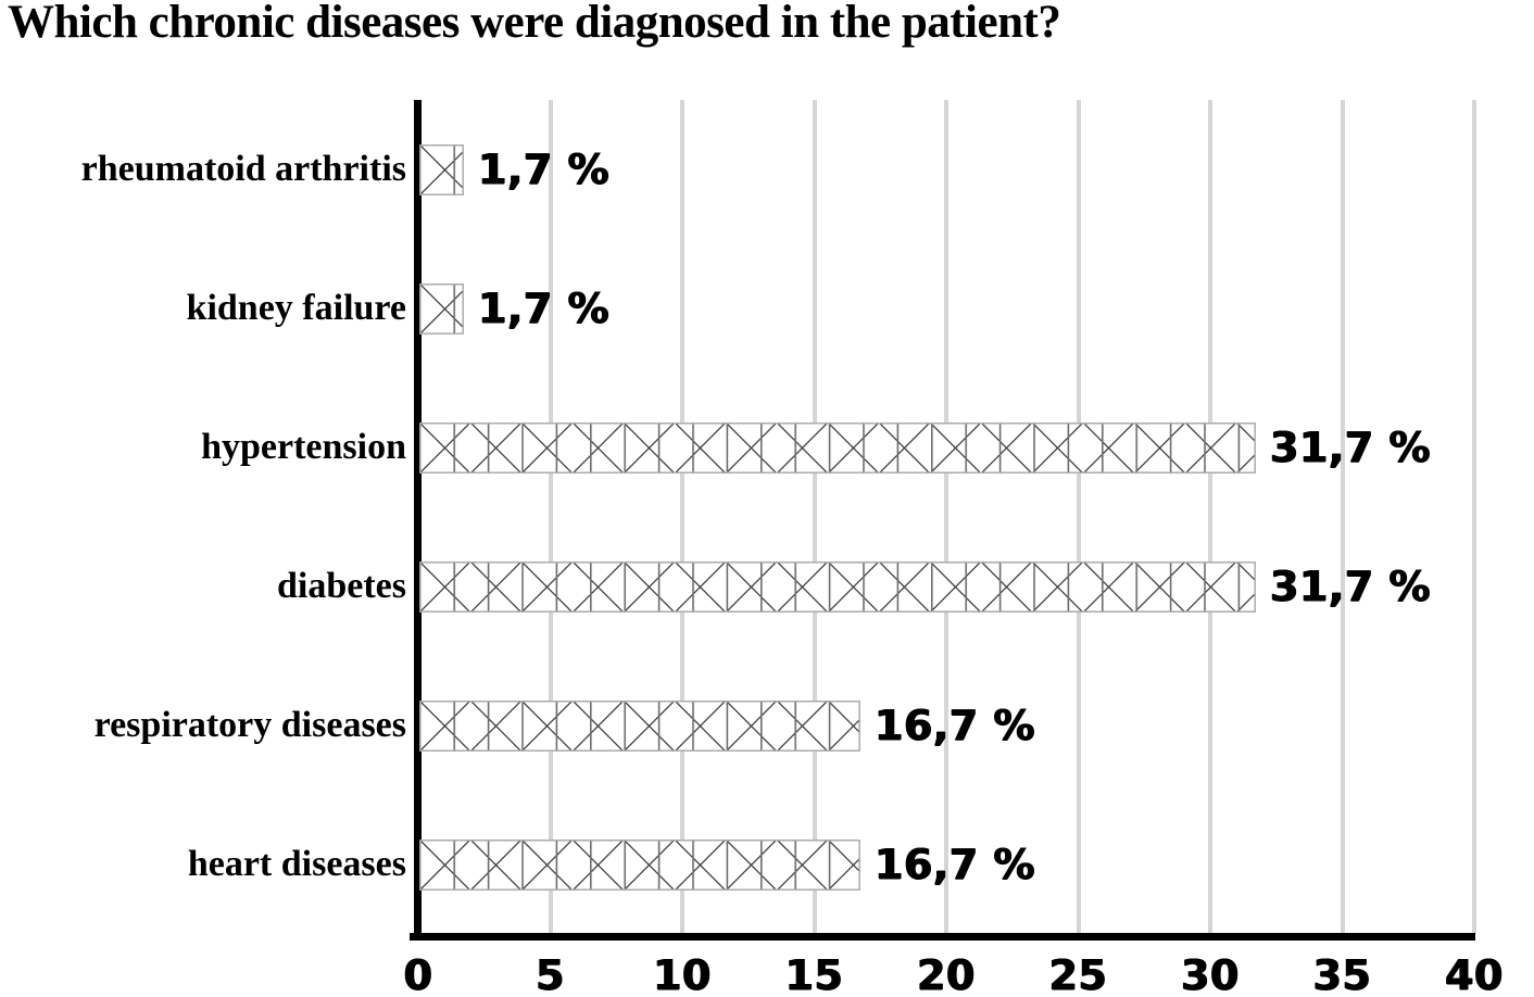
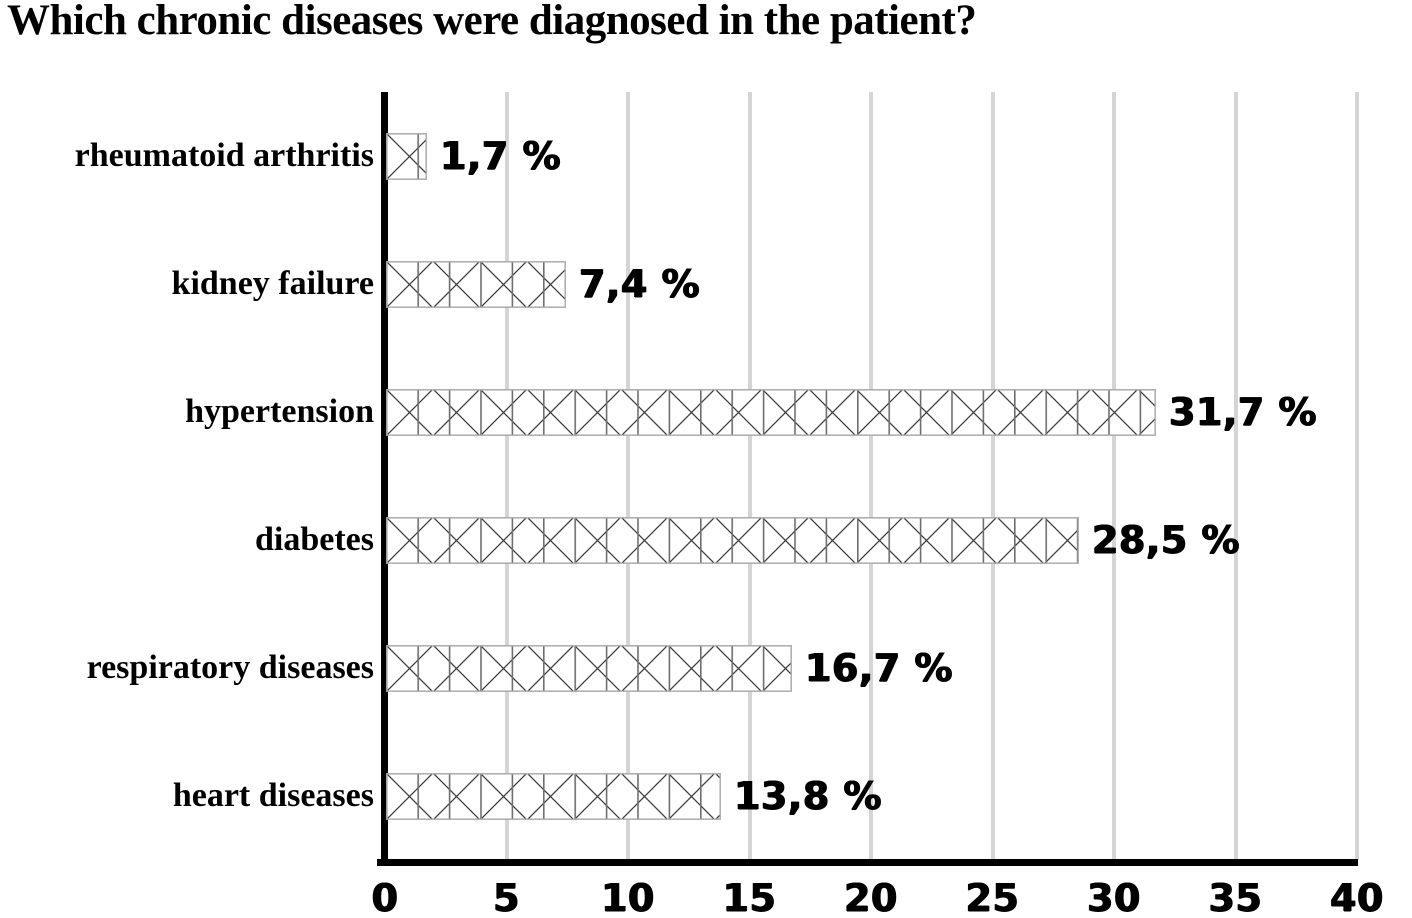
kidney failure: 1,7 -> 7,4
diabetes: 31,7 -> 28,5
heart diseases: 16,7 -> 13,8
